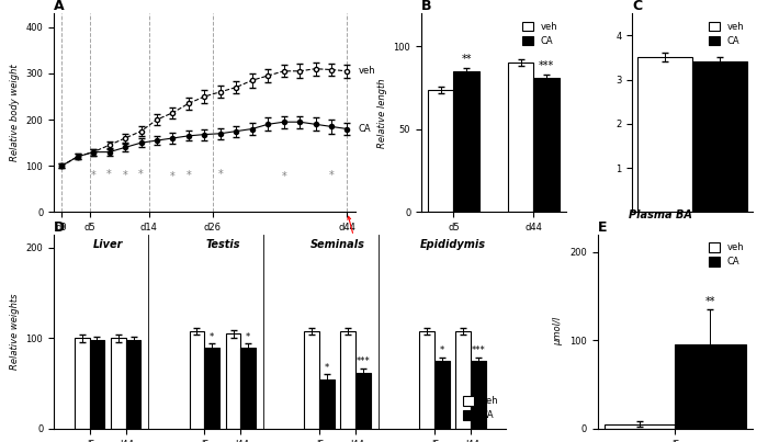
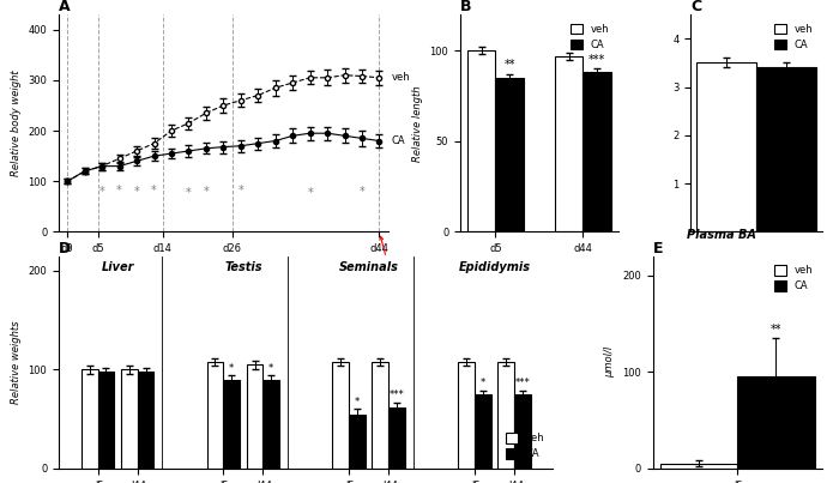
B/veh/d5: 74 -> 100
B/veh/d44: 90 -> 97
B/CA/d44: 81 -> 88
